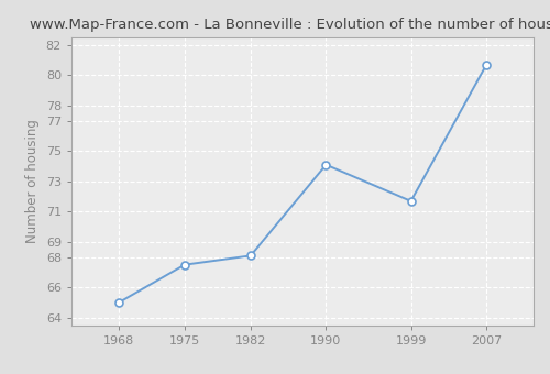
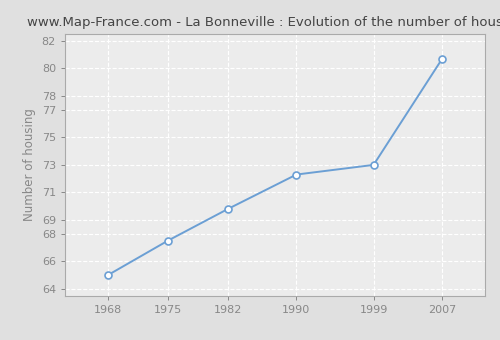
1982: 68.1 -> 69.8
1990: 74.1 -> 72.3
1999: 71.7 -> 73.0
